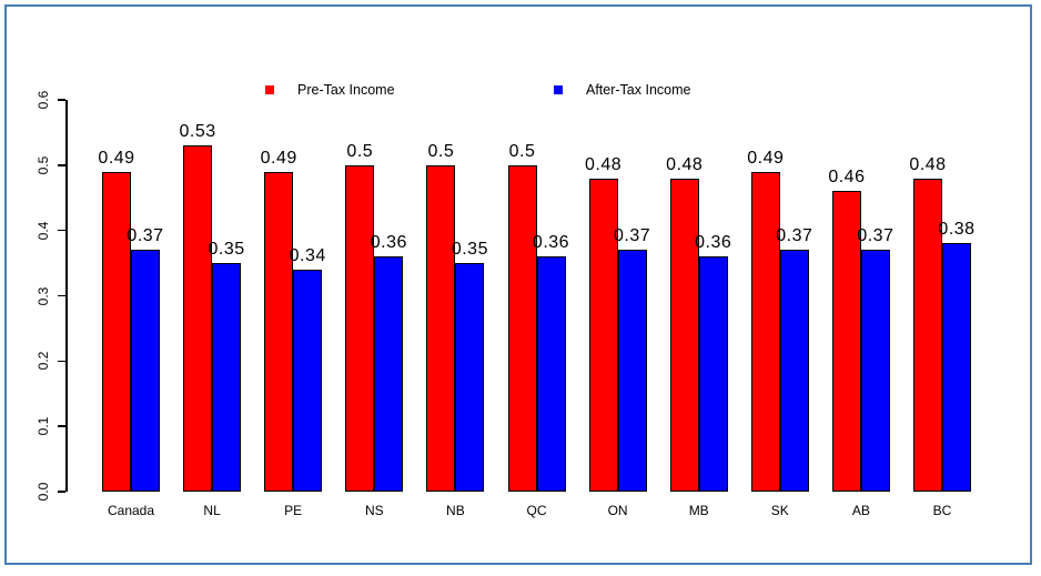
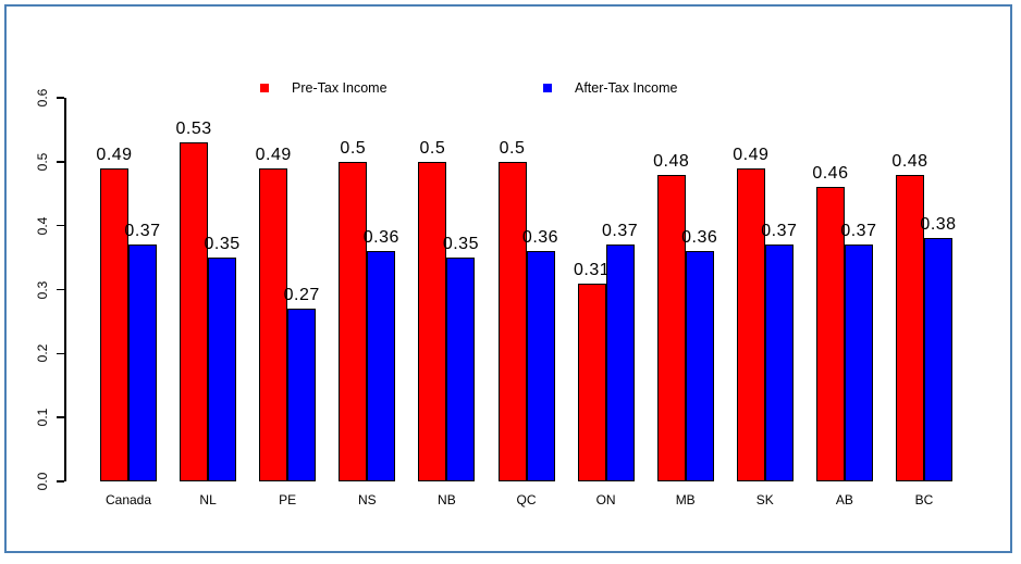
After-Tax Income/PE: 0.34 -> 0.27
Pre-Tax Income/ON: 0.48 -> 0.31
